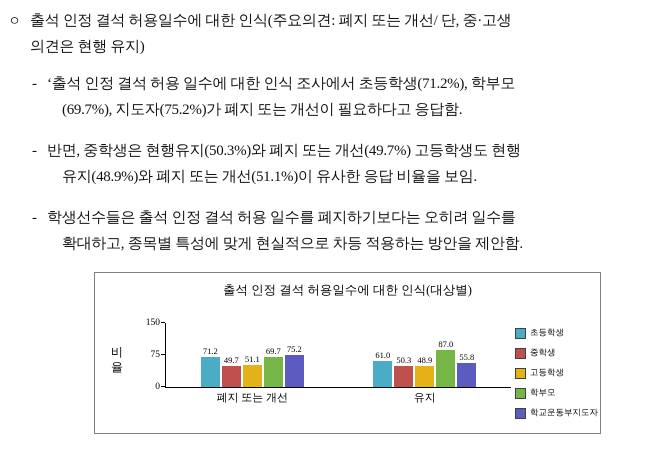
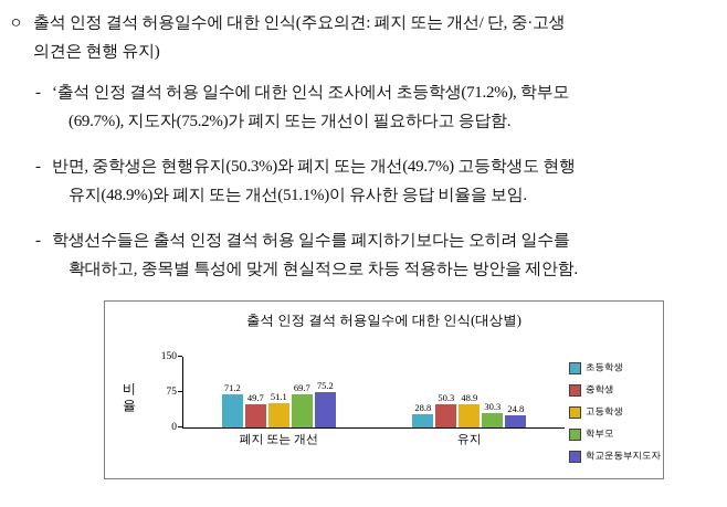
초등학생/유지: 61.0 -> 28.8
학부모/유지: 87.0 -> 30.3
학교운동부지도자/유지: 55.8 -> 24.8
